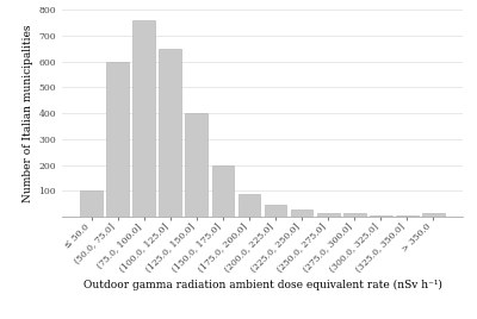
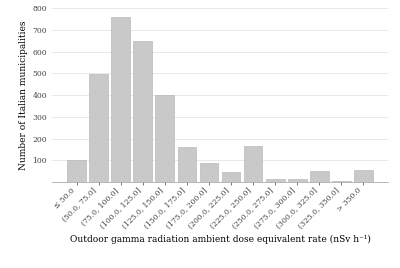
(50.0, 75.0]: 600 -> 495
(150.0, 175.0]: 200 -> 160
(225.0, 250.0]: 28 -> 165
(300.0, 325.0]: 5 -> 50
> 350.0: 13 -> 55
